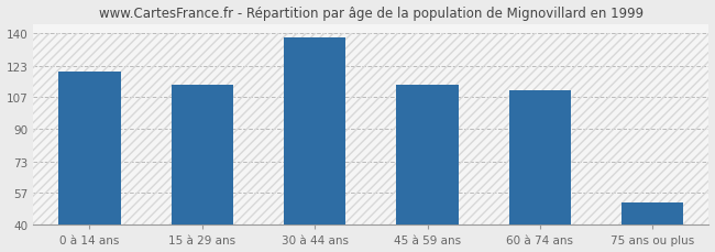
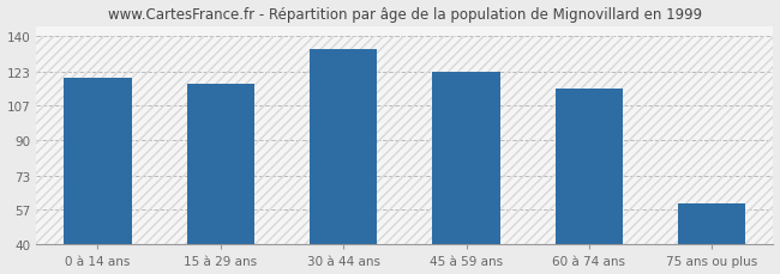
15 à 29 ans: 113 -> 117
30 à 44 ans: 138 -> 134
45 à 59 ans: 113 -> 123
60 à 74 ans: 110 -> 115
75 ans ou plus: 52 -> 60
